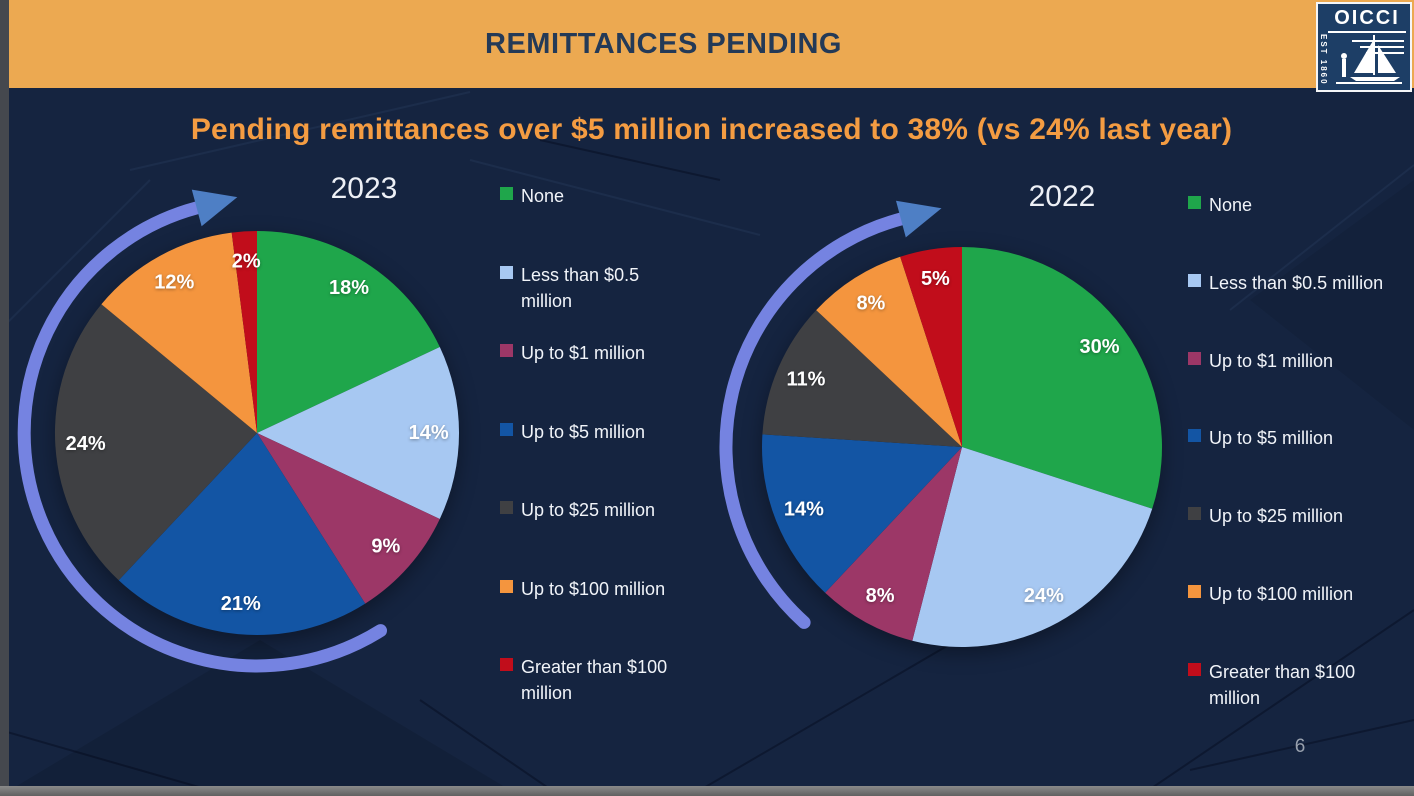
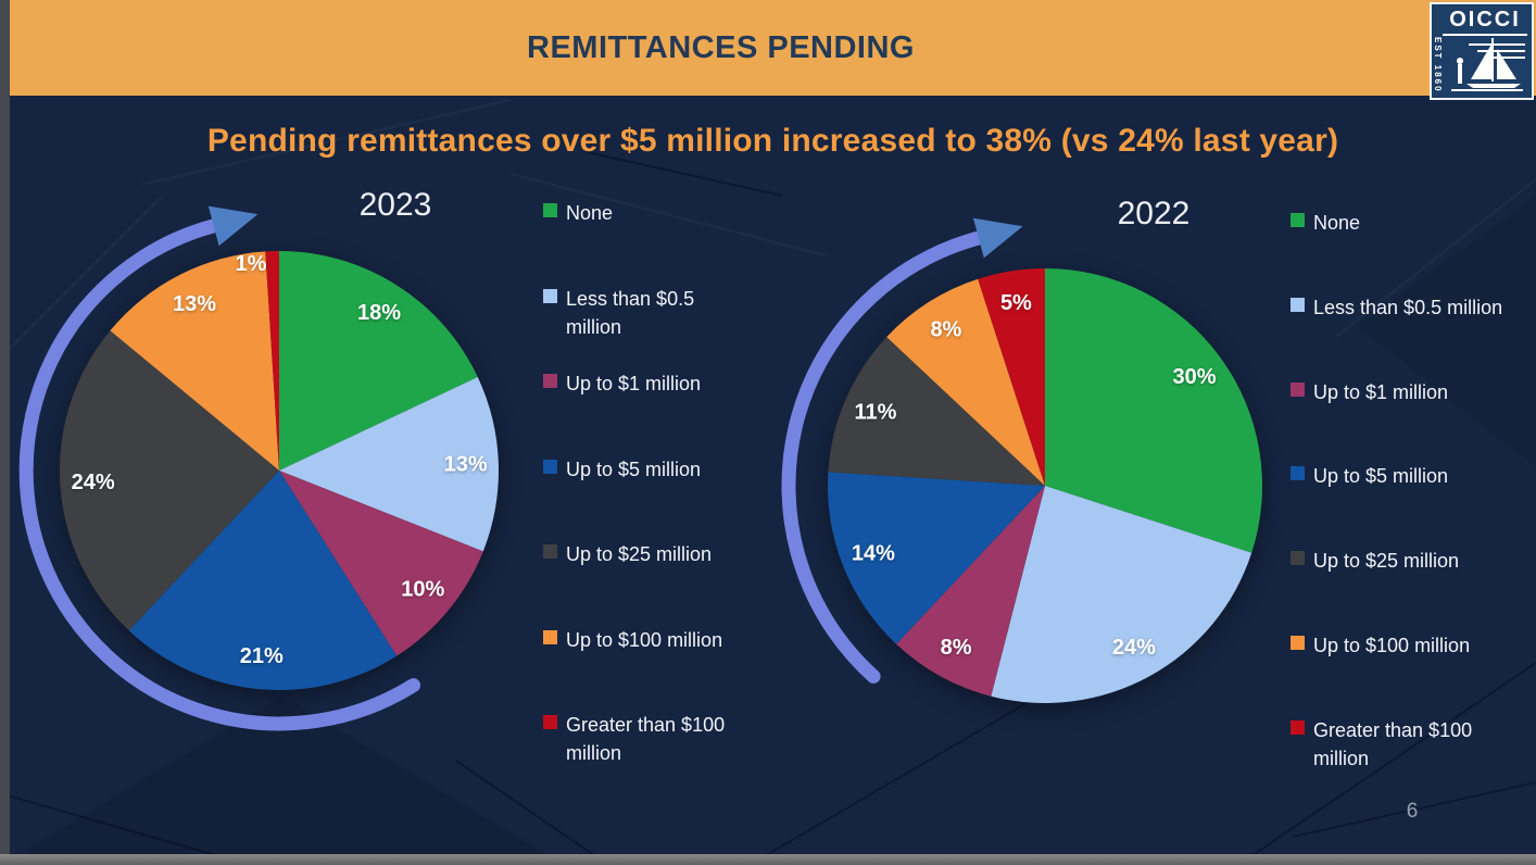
2023/Less than $0.5 million: 14% -> 13%
2023/Up to $1 million: 9% -> 10%
2023/Up to $100 million: 12% -> 13%
2023/Greater than $100 million: 2% -> 1%
